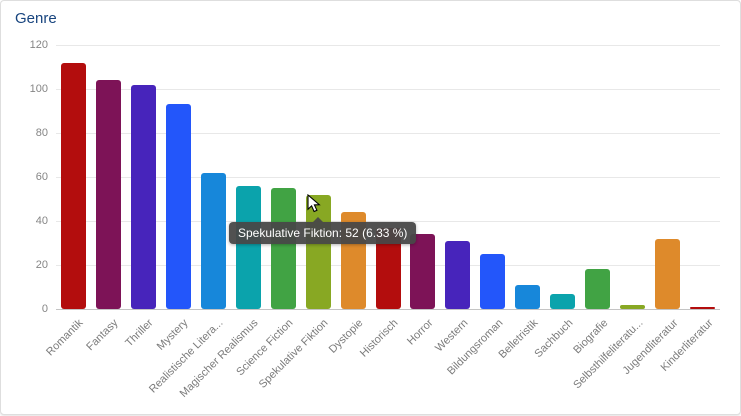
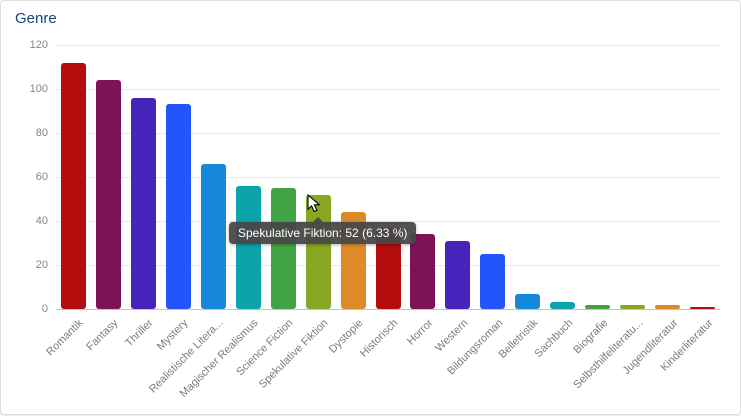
Thriller: 102 -> 96
Realistische Litera...: 62 -> 66
Belletristik: 11 -> 7
Sachbuch: 7 -> 3
Biografie: 18 -> 2
Jugendliteratur: 32 -> 2
